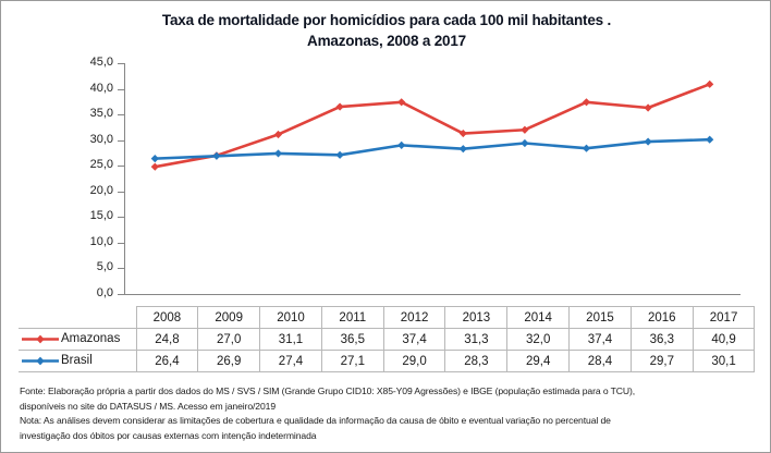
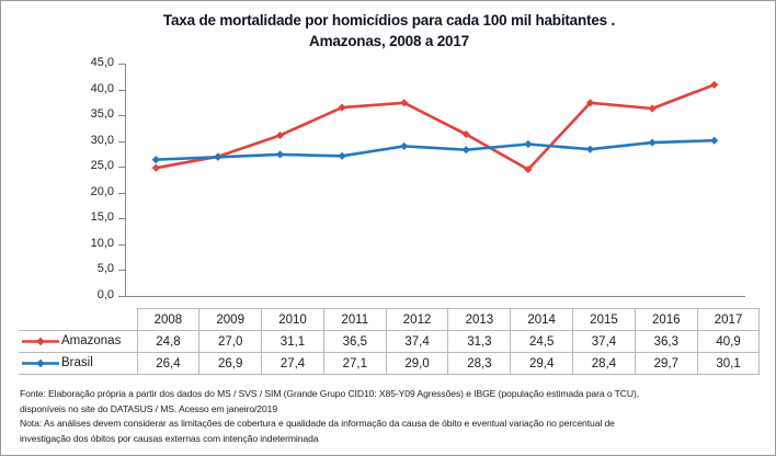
Amazonas/2014: 32,0 -> 24,5
